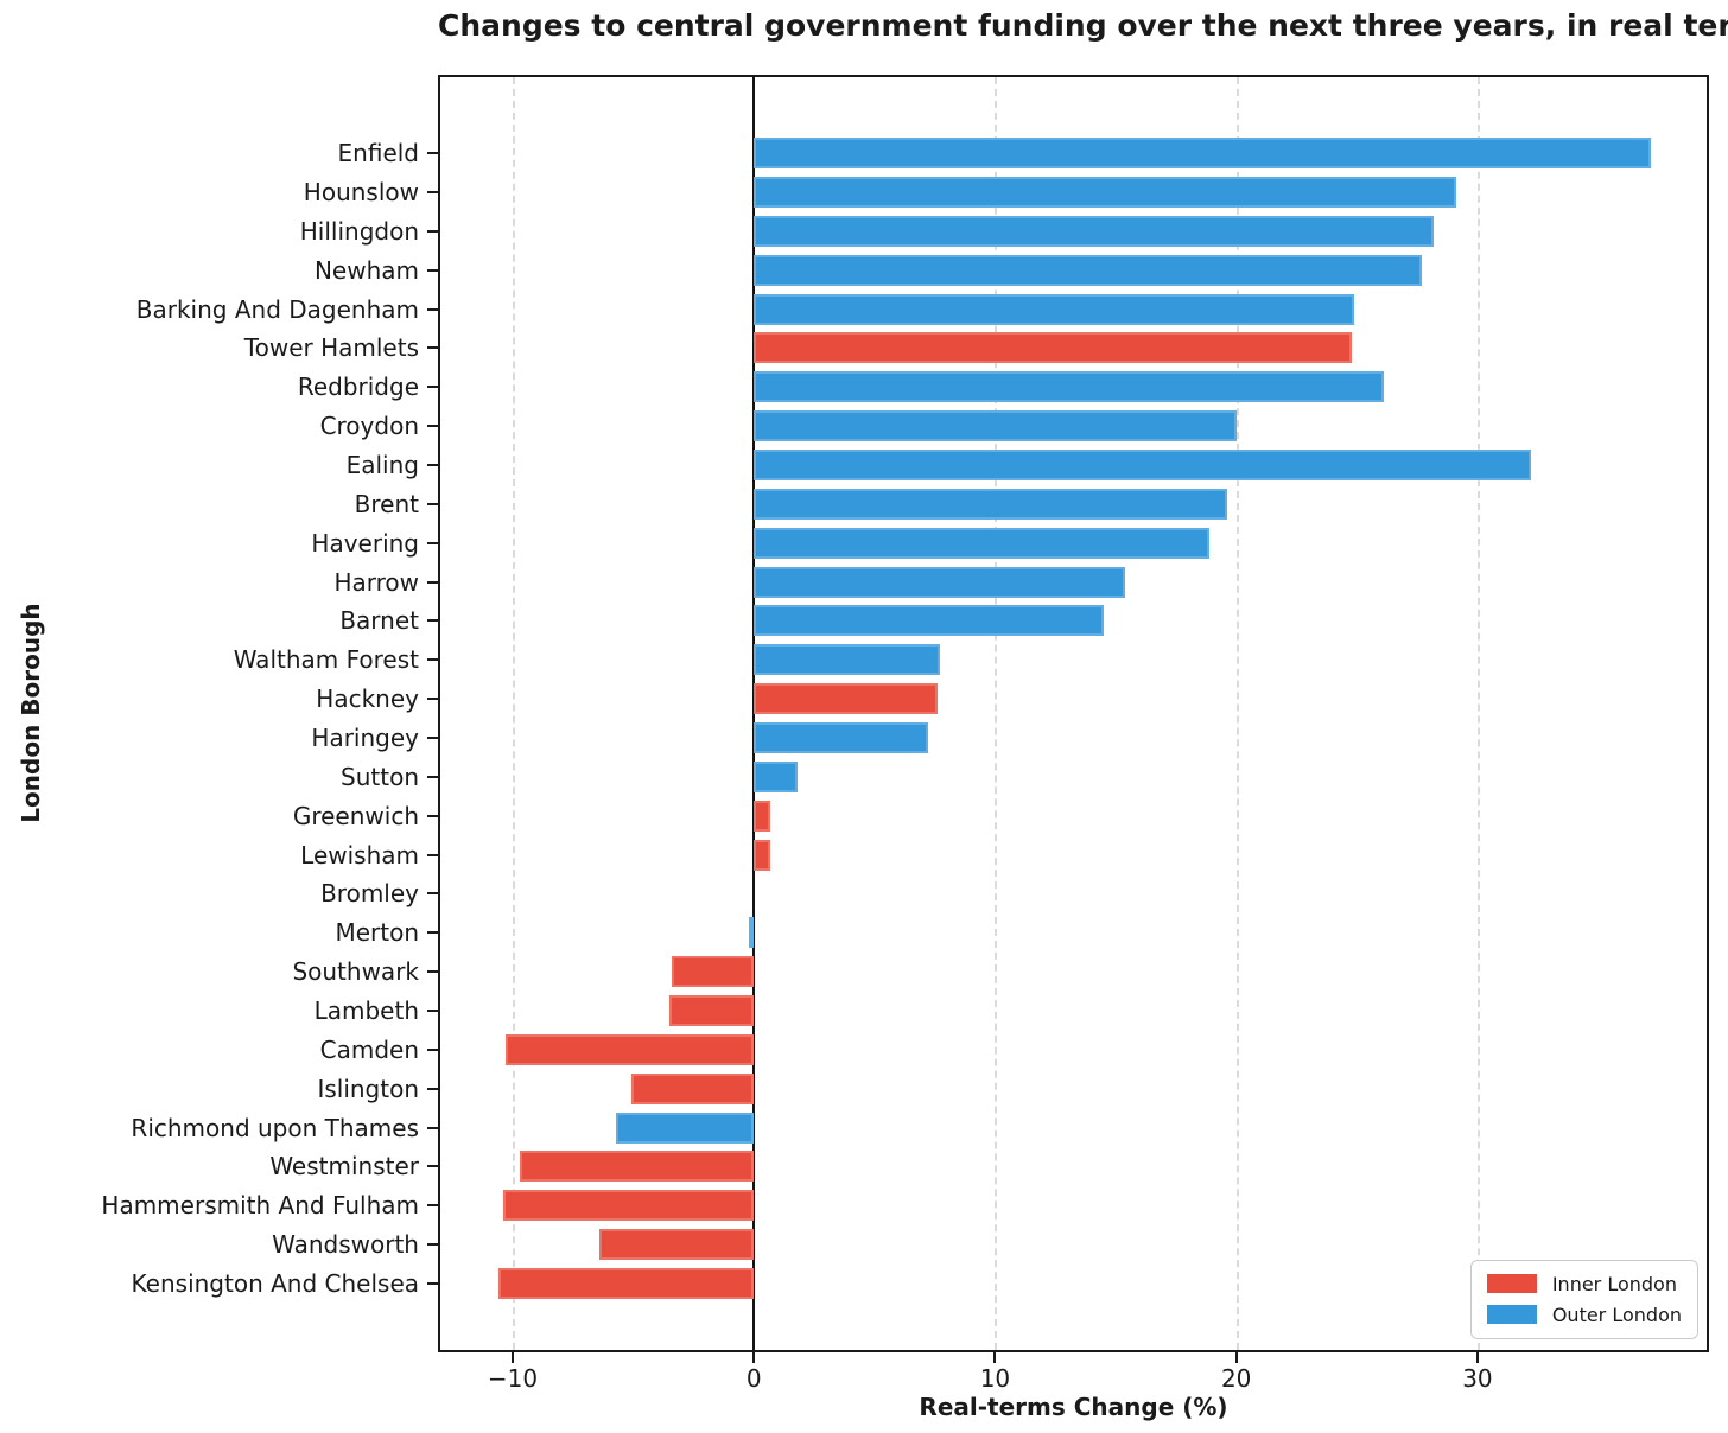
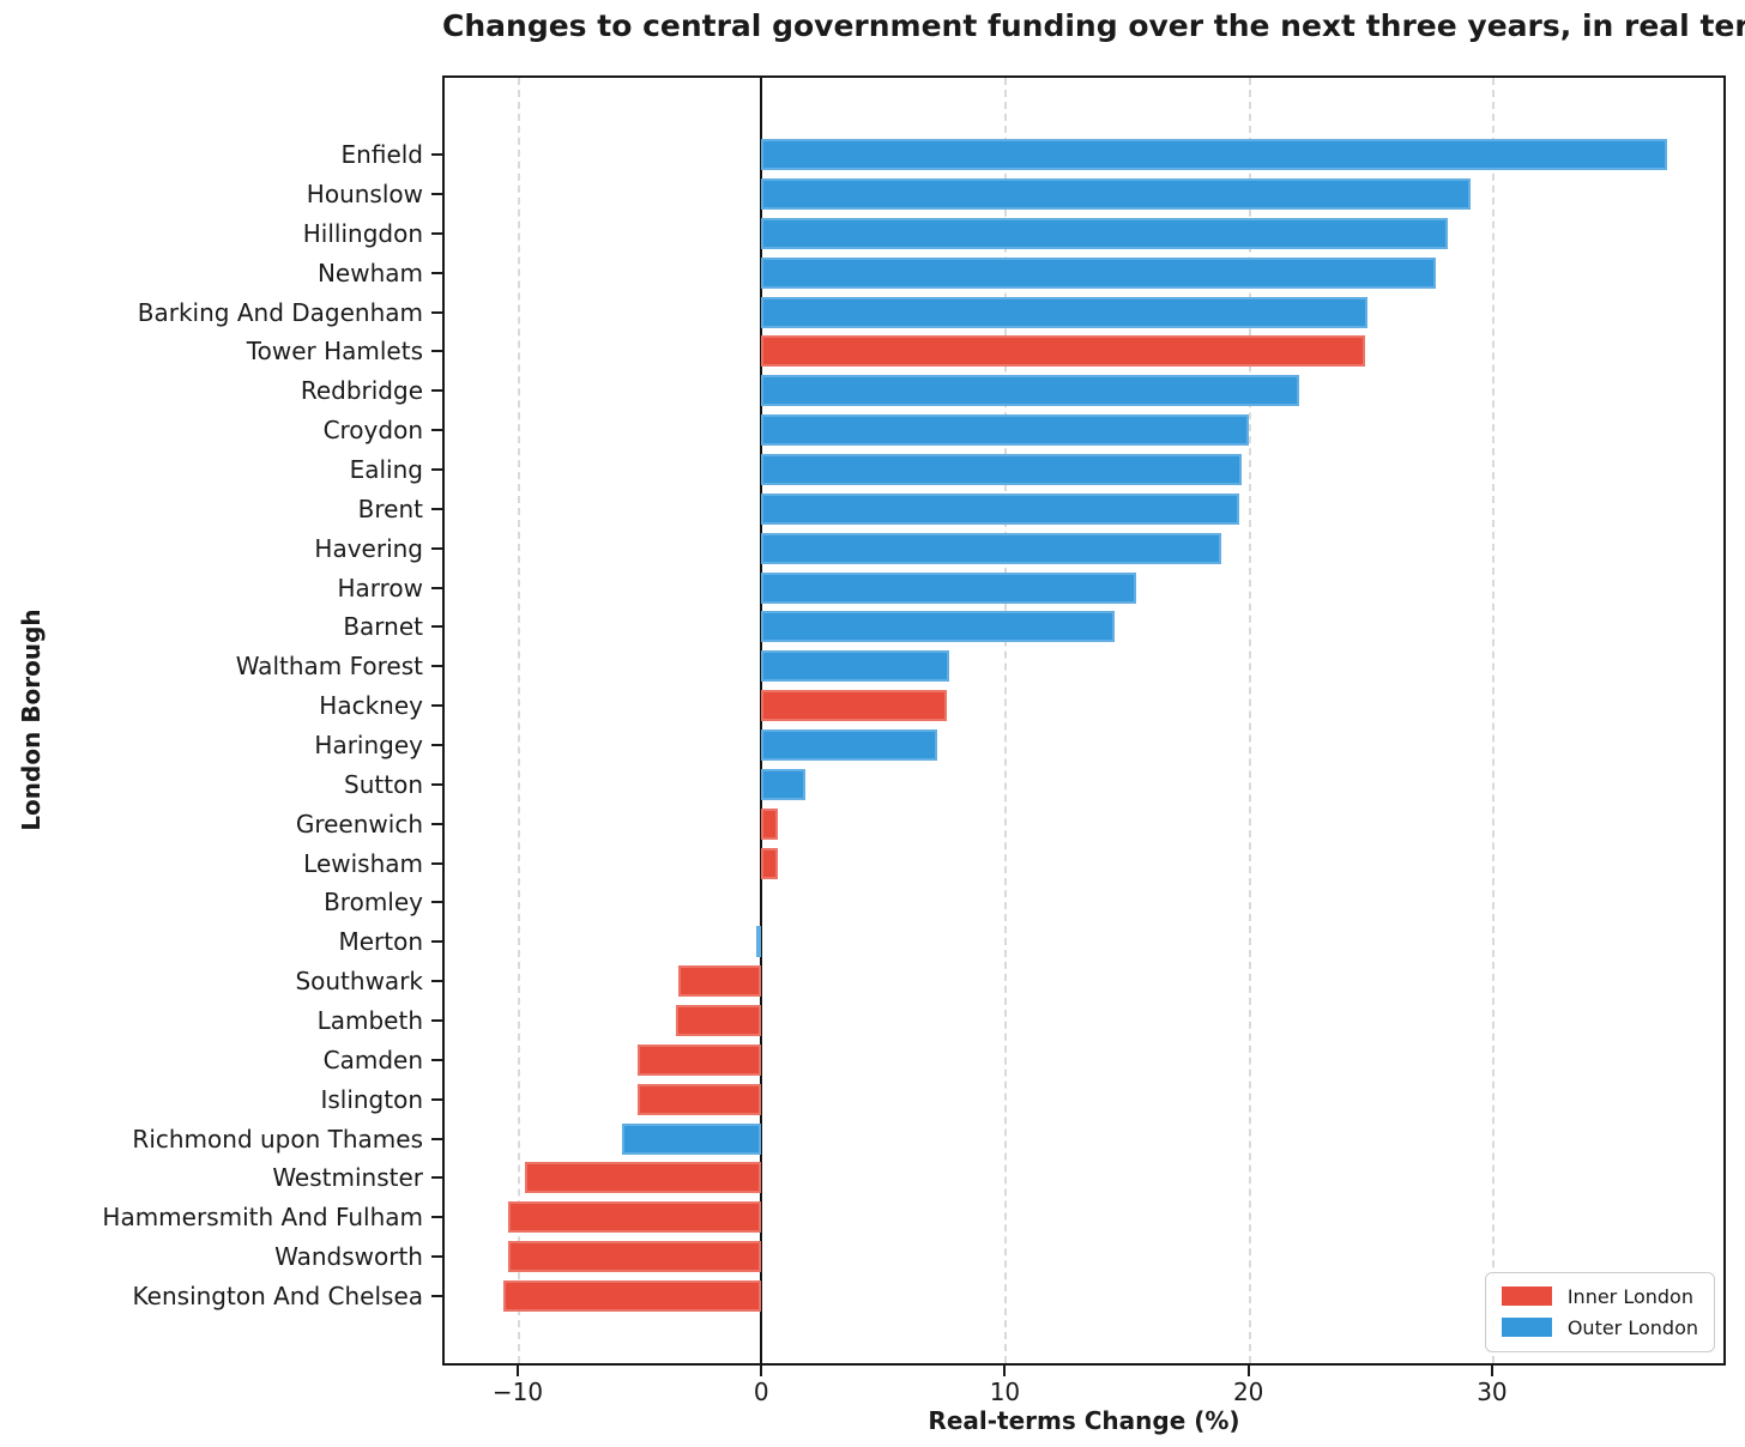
Redbridge: 26.1 -> 22.1
Ealing: 32.2 -> 19.7
Camden: -10.3 -> -5.1
Wandsworth: -6.4 -> -10.4
